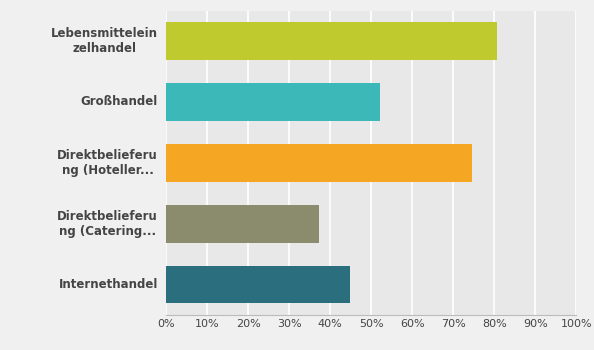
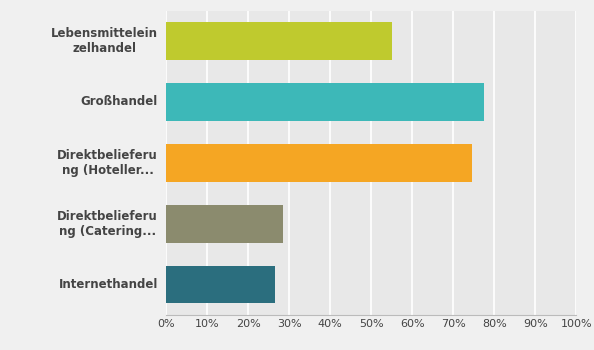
Lebensmittelein zelhandel: 80.6% -> 55.0%
Großhandel: 52.2% -> 77.5%
Direktbelieferu ng (Catering...: 37.3% -> 28.5%
Internethandel: 44.8% -> 26.5%
